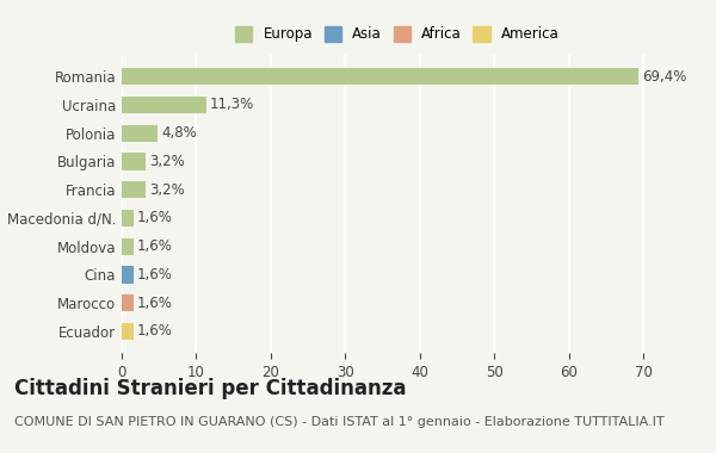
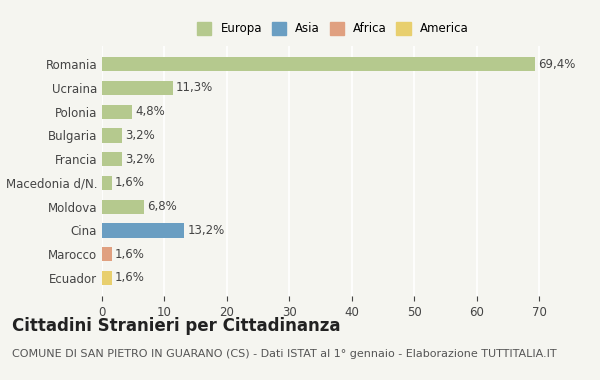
Moldova: 1,6% -> 6,8%
Cina: 1,6% -> 13,2%
